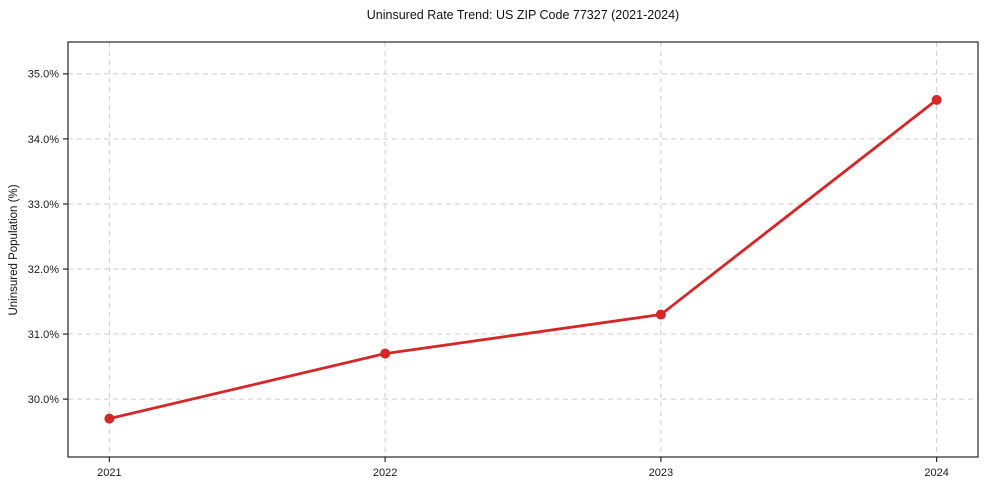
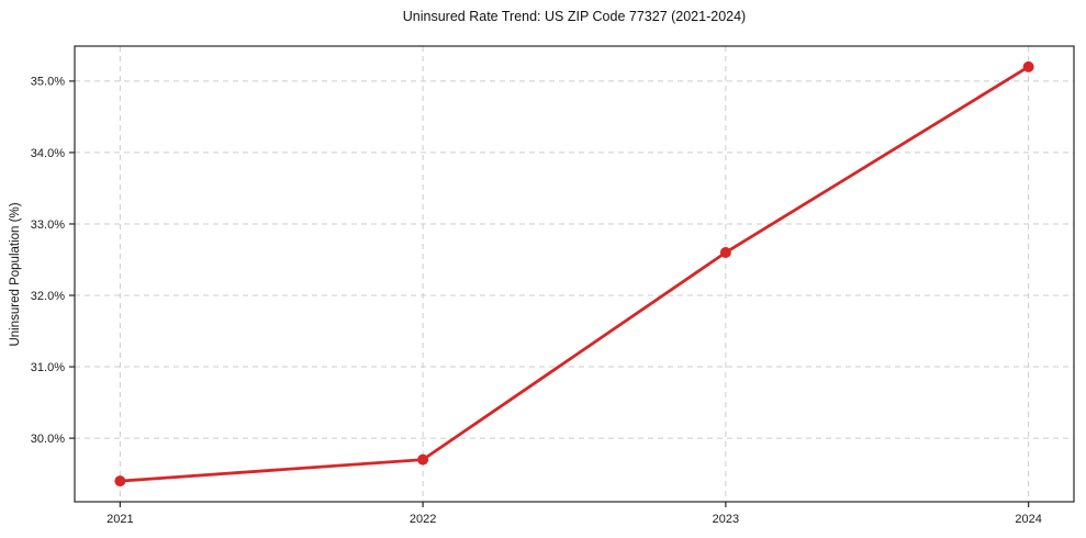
2021: 29.7% -> 29.4%
2022: 30.7% -> 29.7%
2023: 31.3% -> 32.6%
2024: 34.6% -> 35.2%
